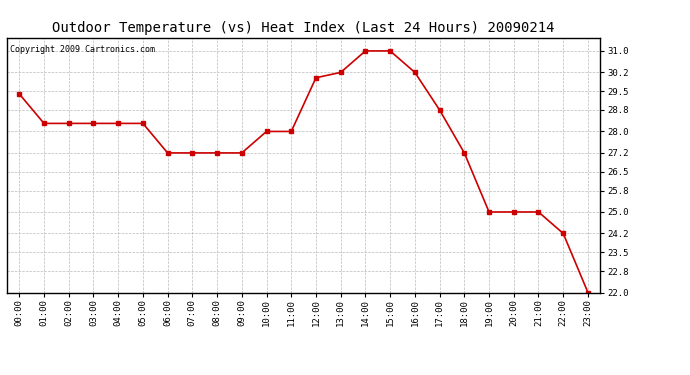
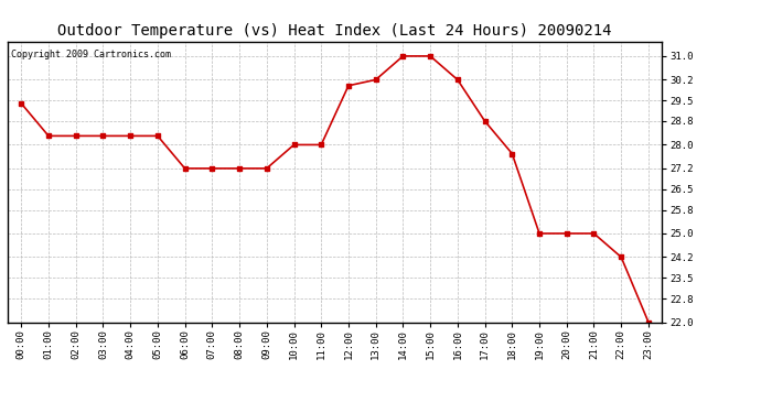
18:00: 27.2 -> 27.7
